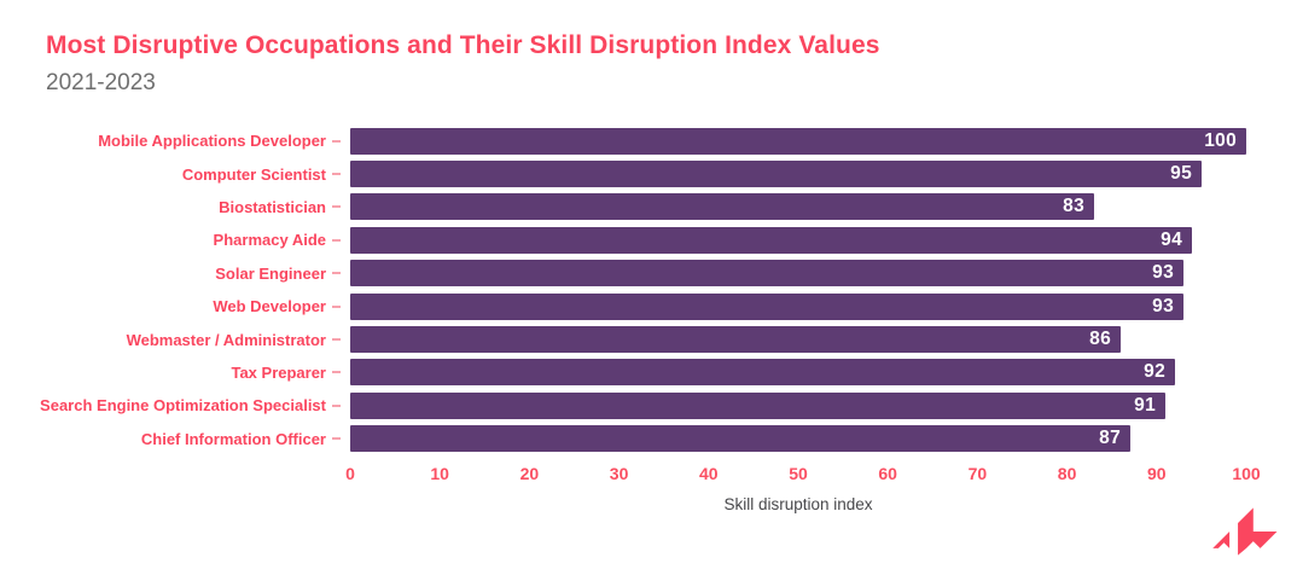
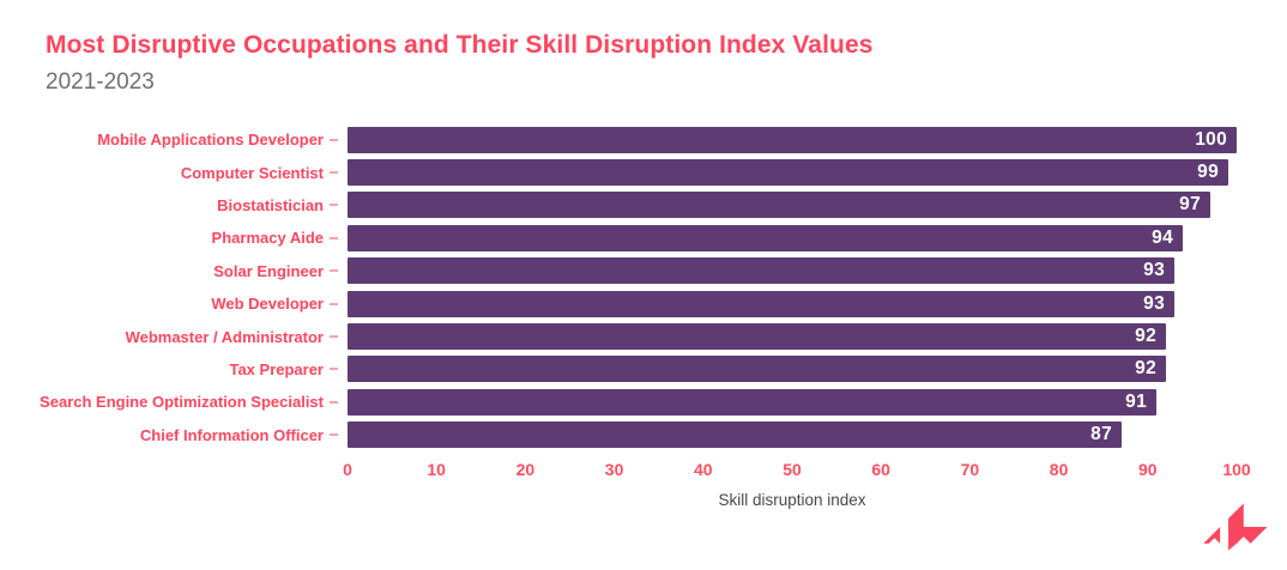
Computer Scientist: 95 -> 99
Biostatistician: 83 -> 97
Webmaster / Administrator: 86 -> 92
